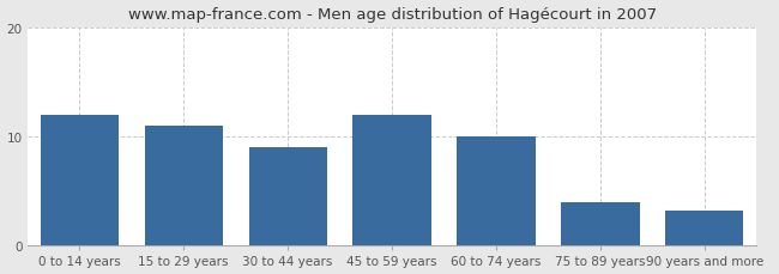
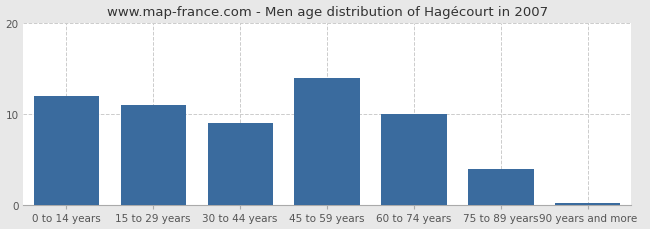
45 to 59 years: 12.0 -> 14.0
90 years and more: 3.2 -> 0.2
